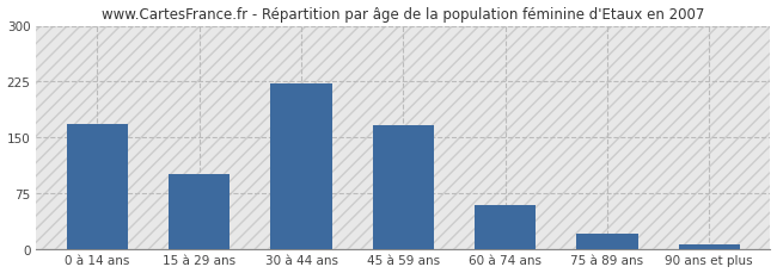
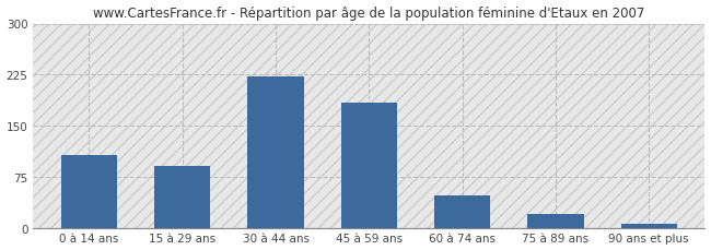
0 à 14 ans: 168 -> 106
15 à 29 ans: 100 -> 90
45 à 59 ans: 166 -> 184
60 à 74 ans: 58 -> 48
